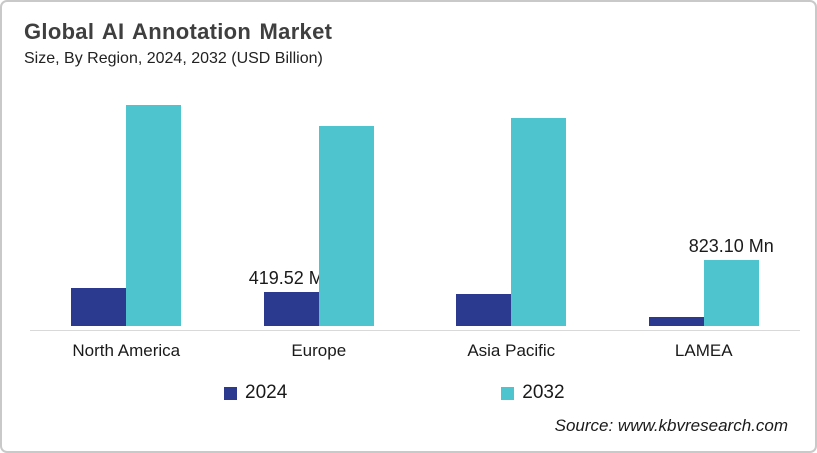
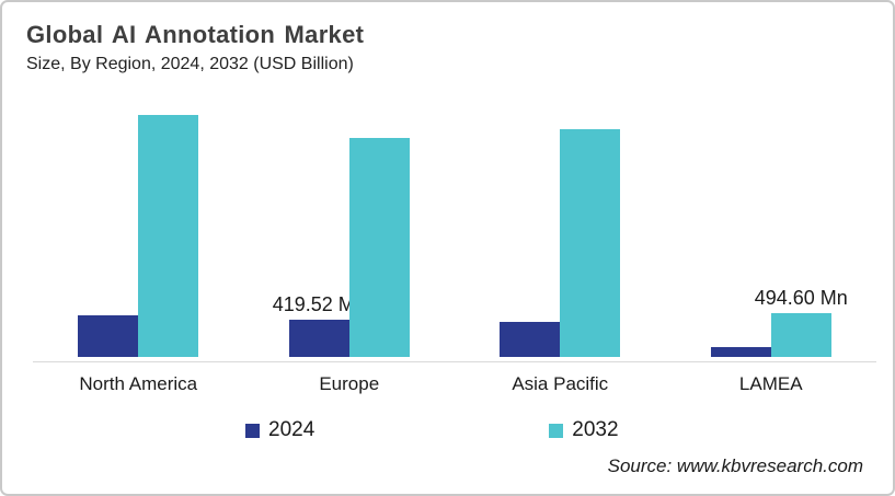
2032/LAMEA: 823.10 -> 494.60
